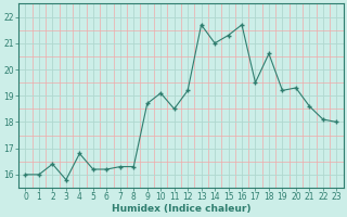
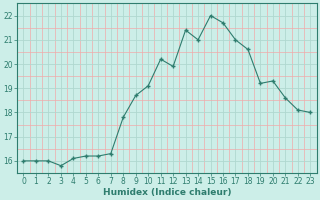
2: 16.4 -> 16.0
4: 16.8 -> 16.1
8: 16.3 -> 17.8
11: 18.5 -> 20.2
12: 19.2 -> 19.9
13: 21.7 -> 21.4
15: 21.3 -> 22.0
17: 19.5 -> 21.0
